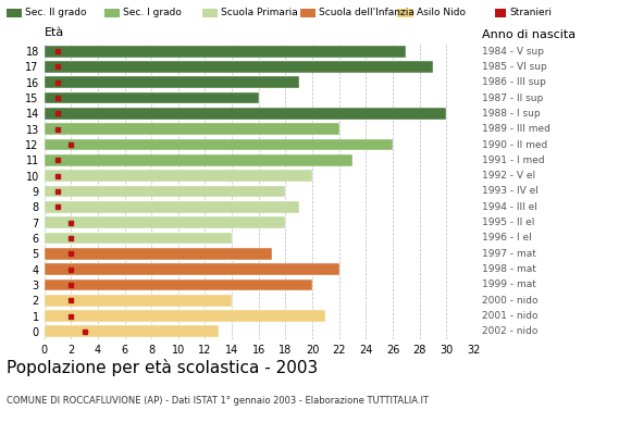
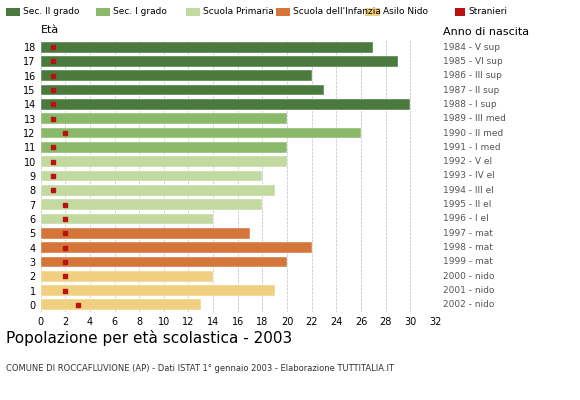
16: 19 -> 22
15: 16 -> 23
13: 22 -> 20
11: 23 -> 20
1: 21 -> 19
